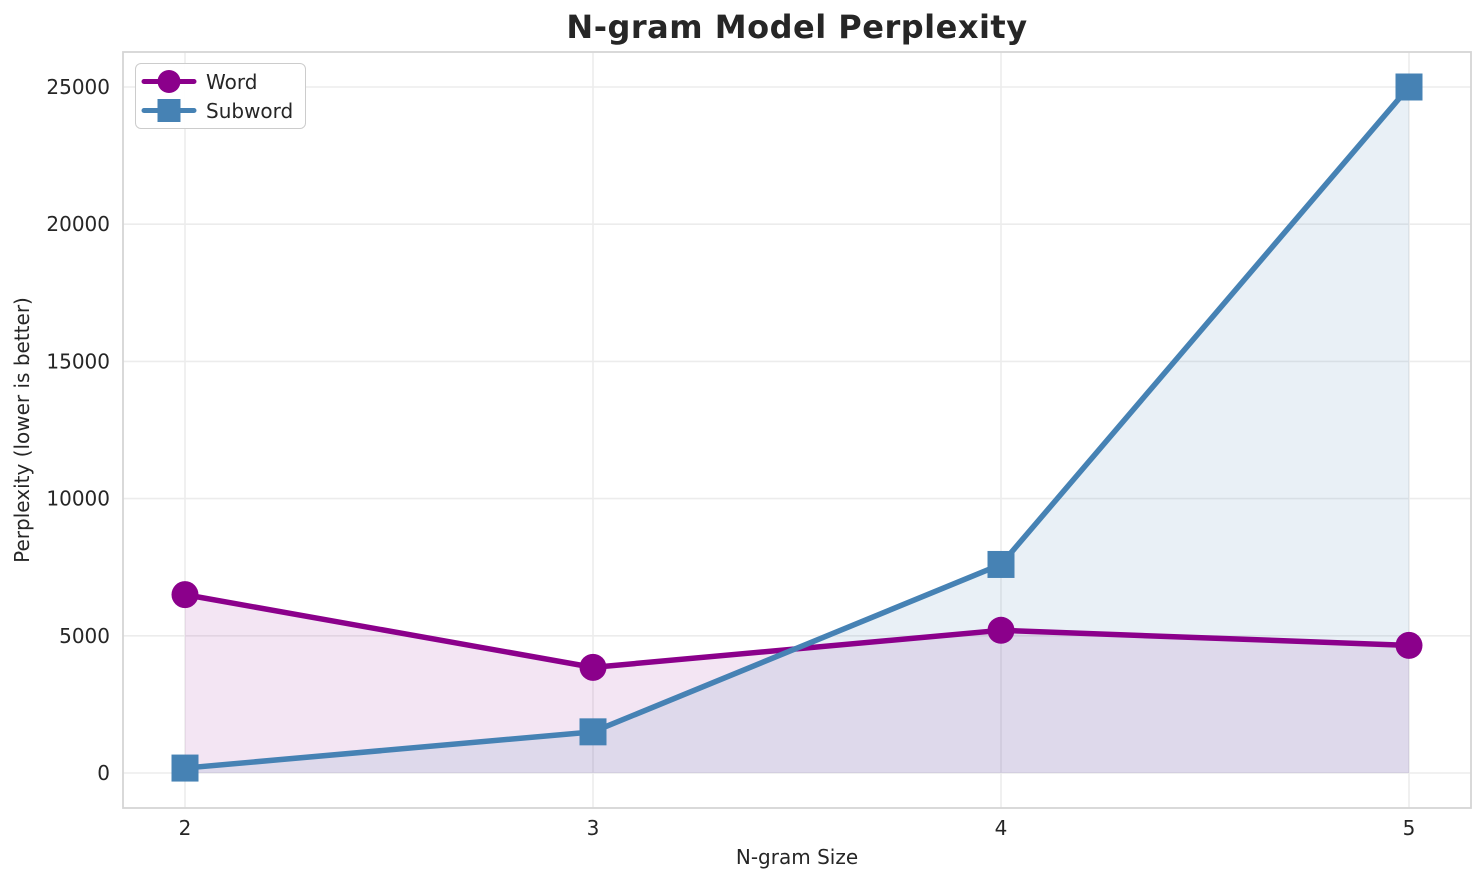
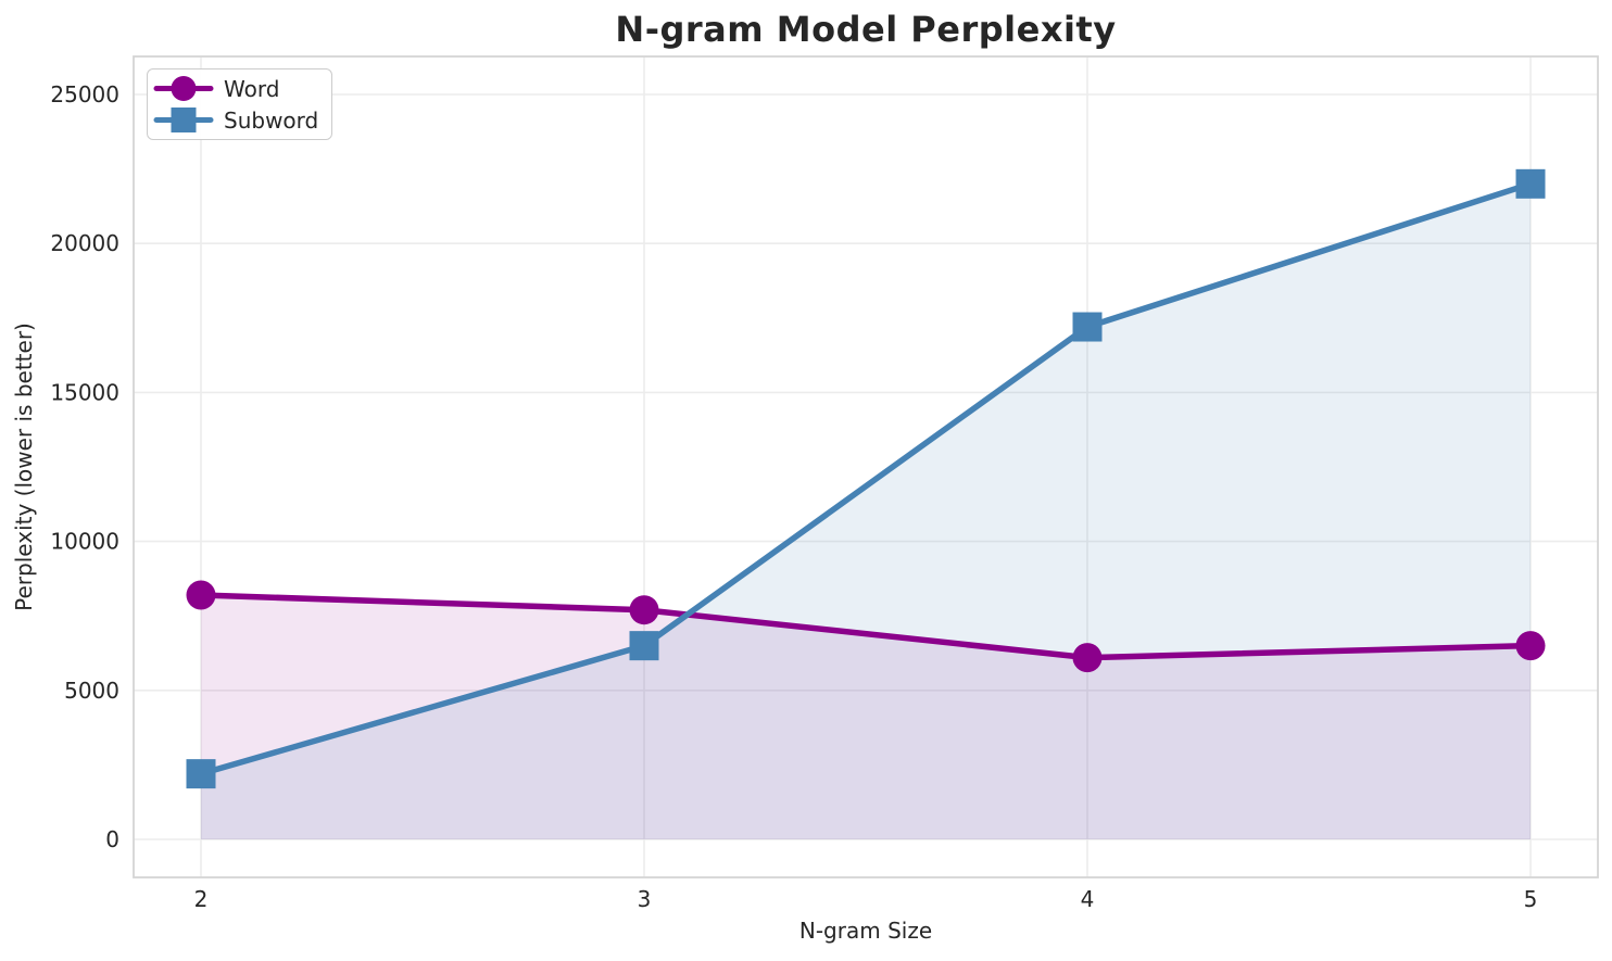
Word/2: 6500 -> 8200
Subword/2: 200 -> 2200
Word/3: 3800 -> 7700
Subword/3: 1500 -> 6500
Word/4: 5200 -> 6100
Subword/4: 7600 -> 17200
Word/5: 4600 -> 6500
Subword/5: 25000 -> 22000
